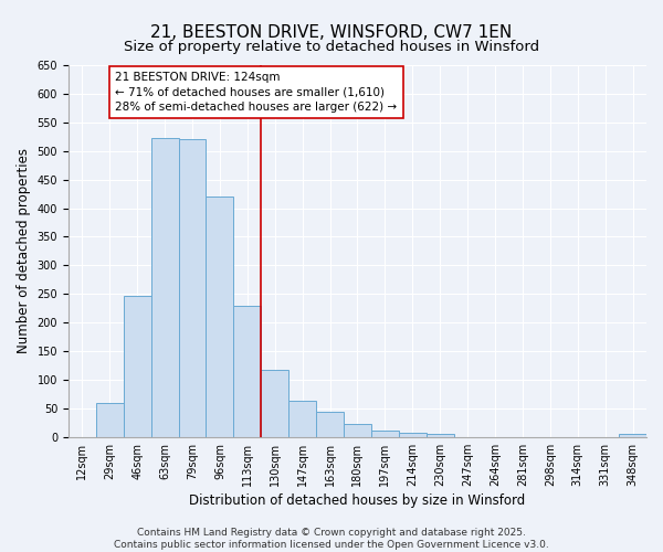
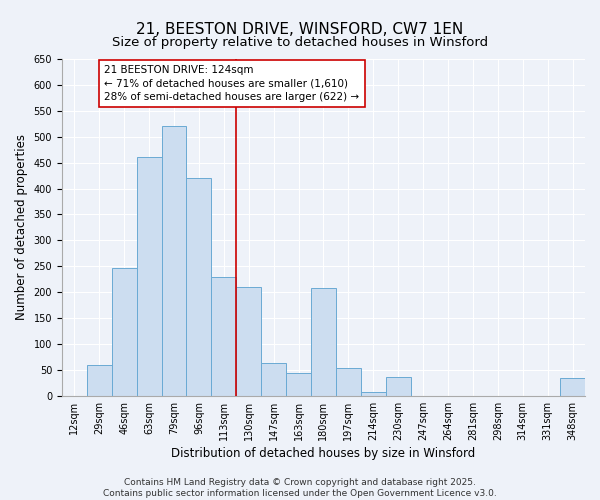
63sqm: 523 -> 460
130sqm: 118 -> 210
180sqm: 23 -> 208
197sqm: 12 -> 54
230sqm: 5 -> 36
348sqm: 5 -> 34
